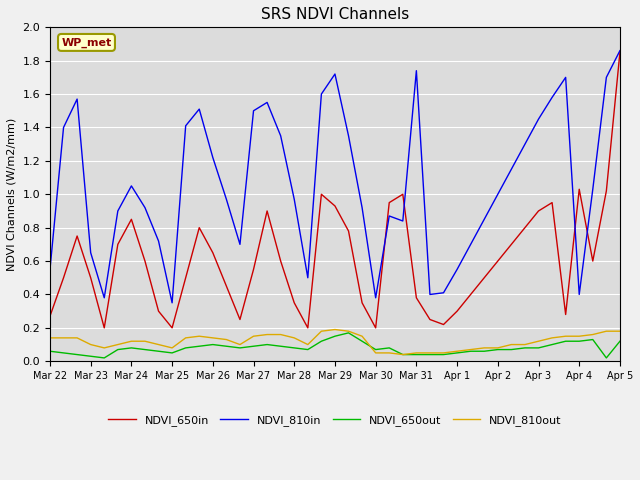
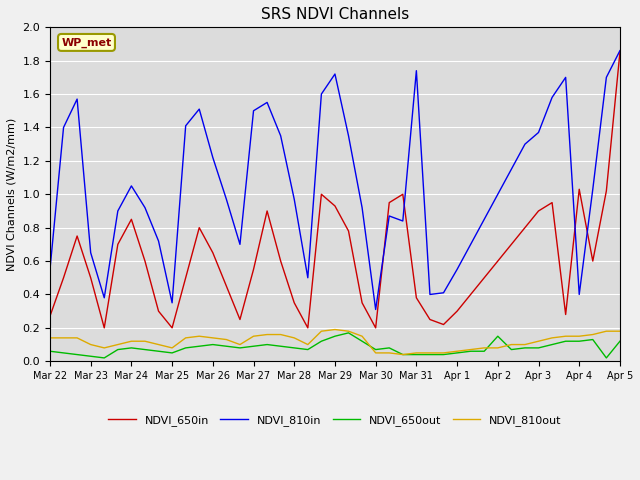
NDVI_810in/Mar 30: 0.38 -> 0.31
NDVI_650out/Apr 2: 0.07 -> 0.15
NDVI_810in/Apr 3: 1.45 -> 1.37
